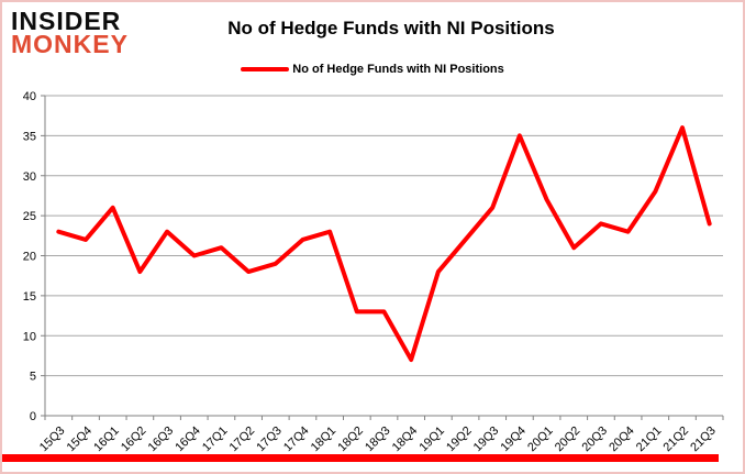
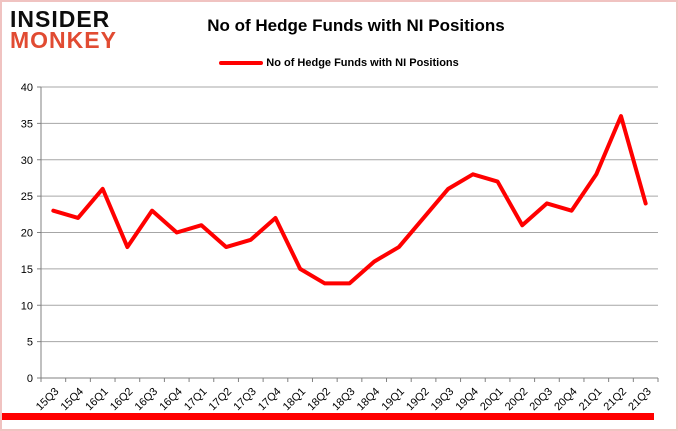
18Q1: 23 -> 15
18Q4: 7 -> 16
19Q4: 35 -> 28
